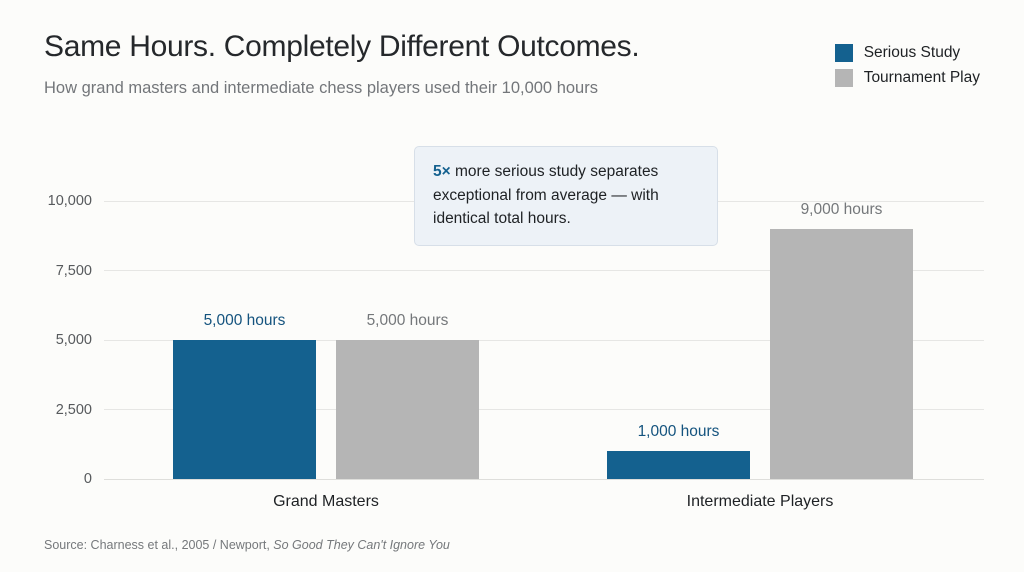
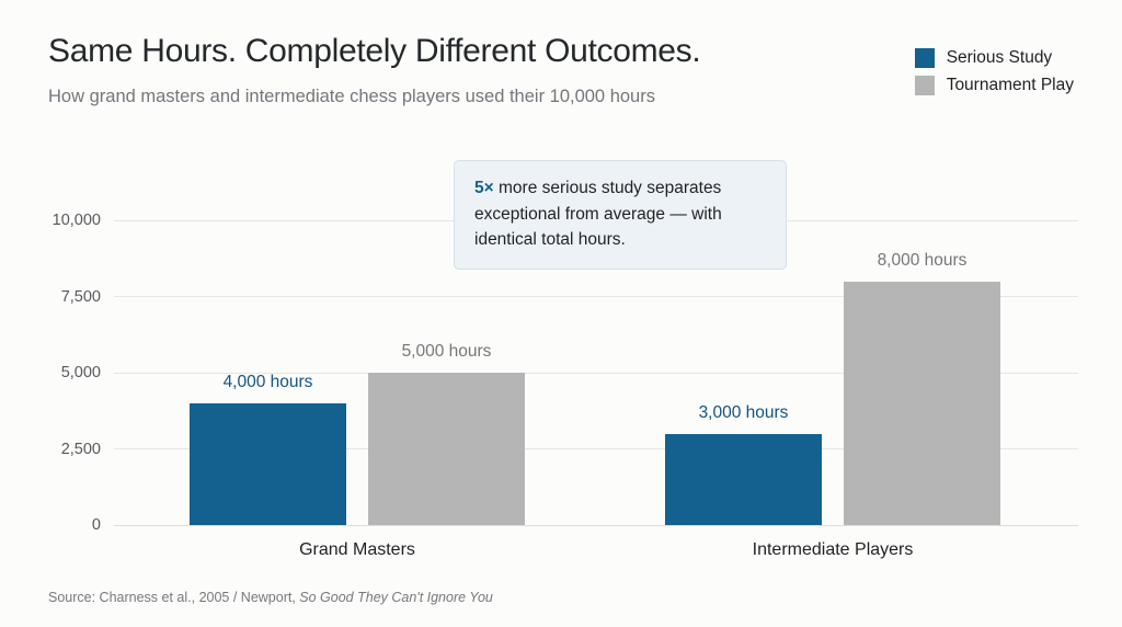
Serious Study/Grand Masters: 5,000 -> 4,000
Serious Study/Intermediate Players: 1,000 -> 3,000
Tournament Play/Intermediate Players: 9,000 -> 8,000
